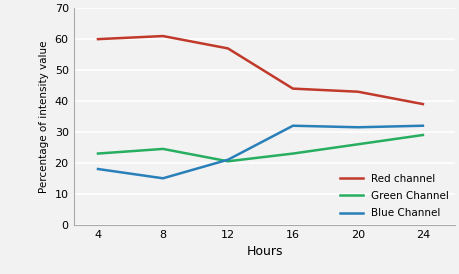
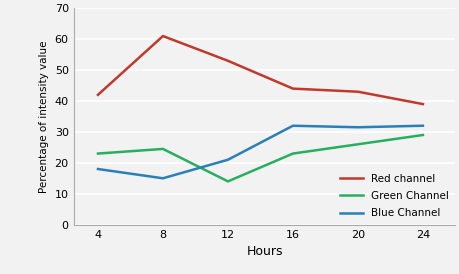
Red channel/4: 60 -> 42
Red channel/12: 57 -> 53
Green Channel/12: 20.5 -> 14.0
